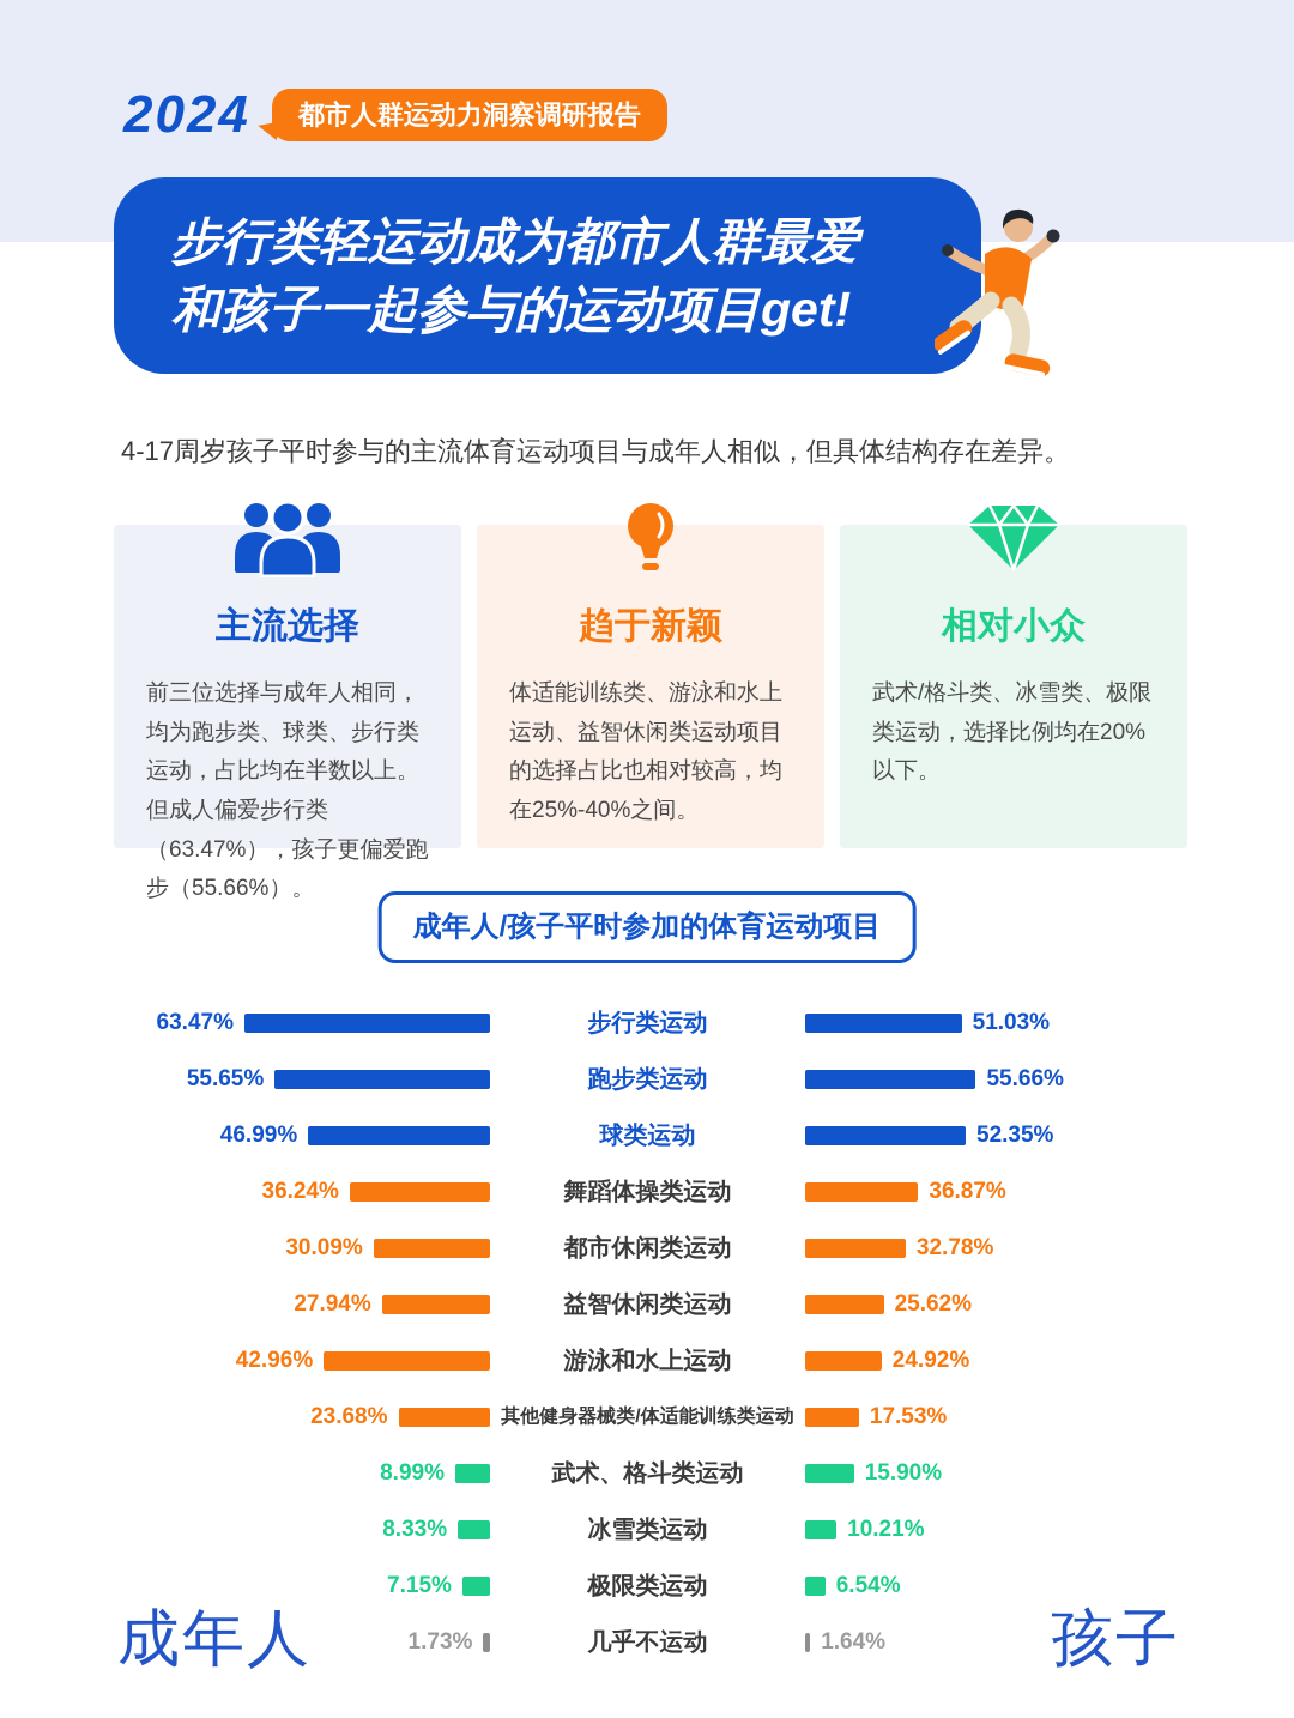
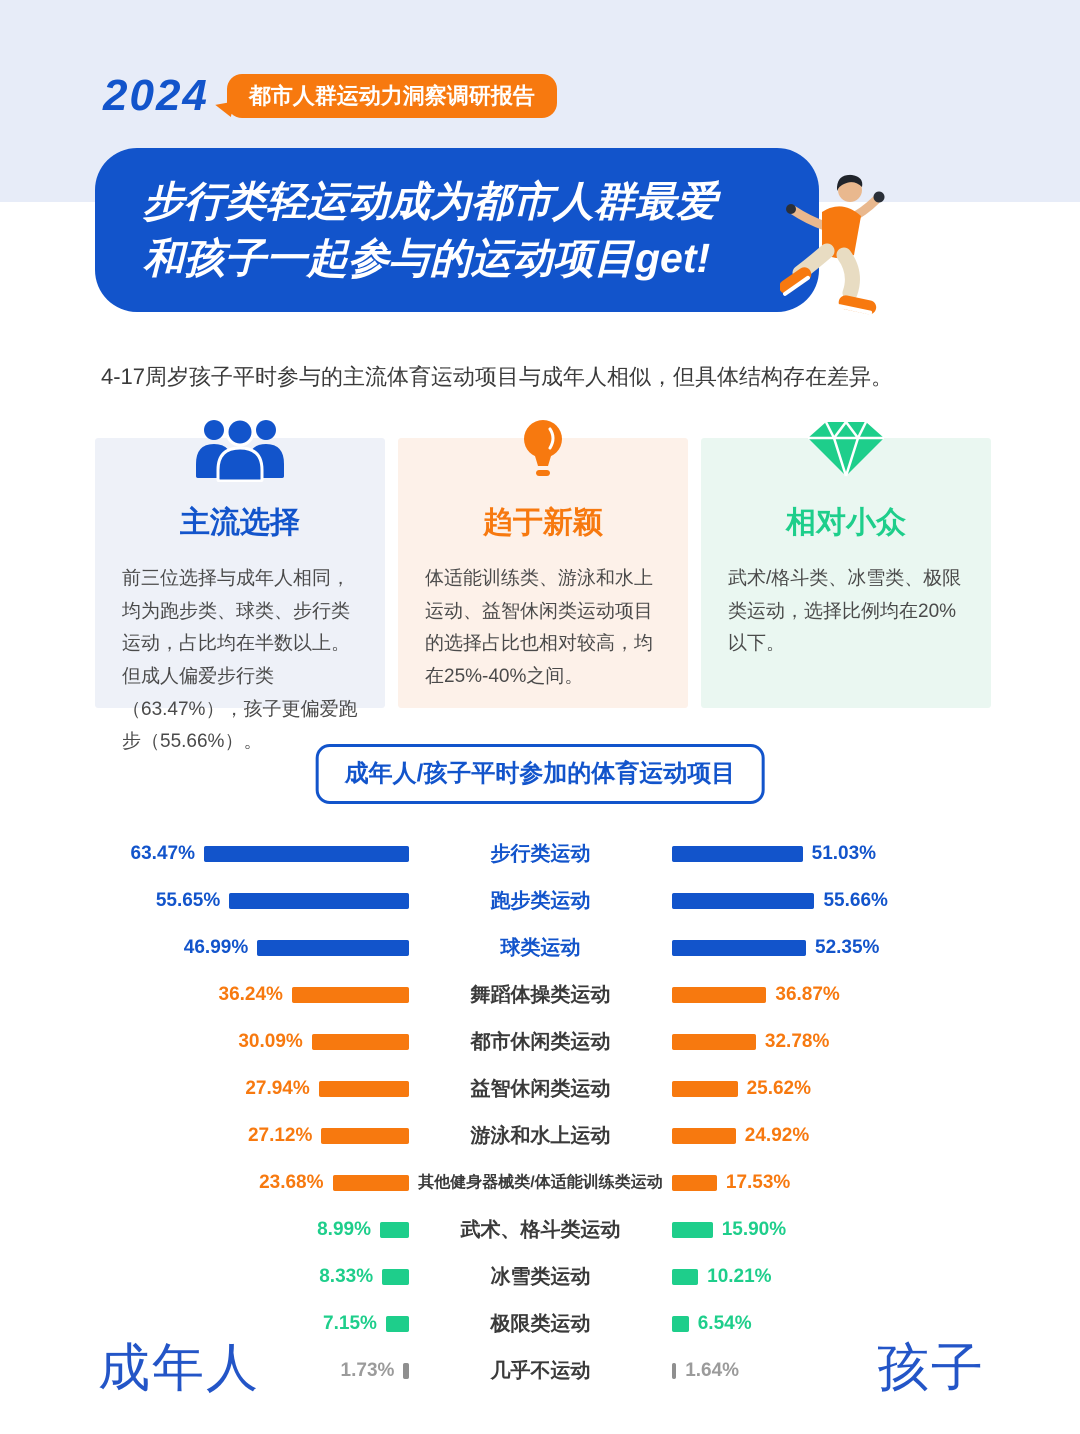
成年人/游泳和水上运动: 42.96% -> 27.12%
